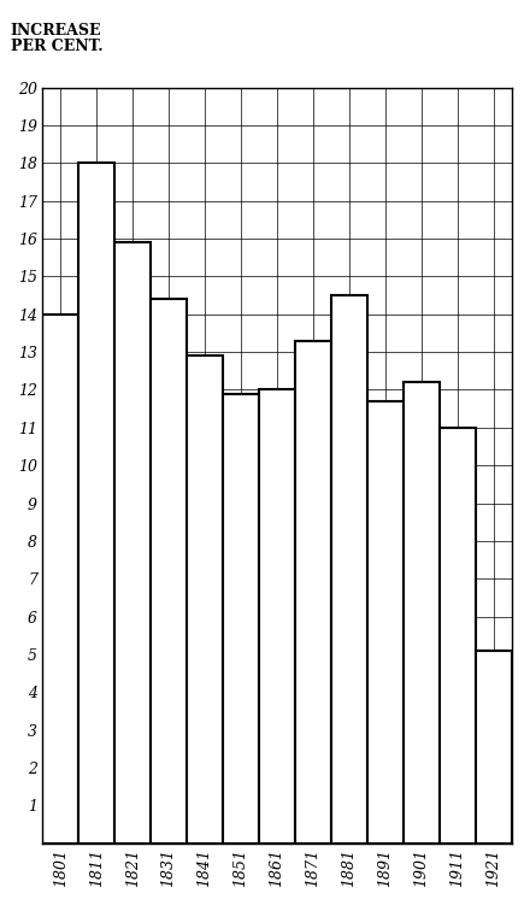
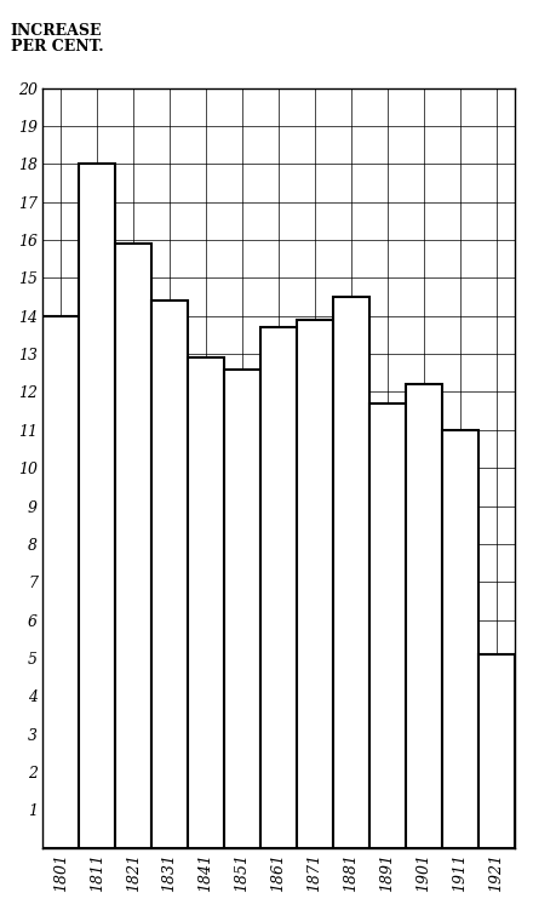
1851: 11.9 -> 12.6
1861: 12.0 -> 13.7
1871: 13.3 -> 13.9
